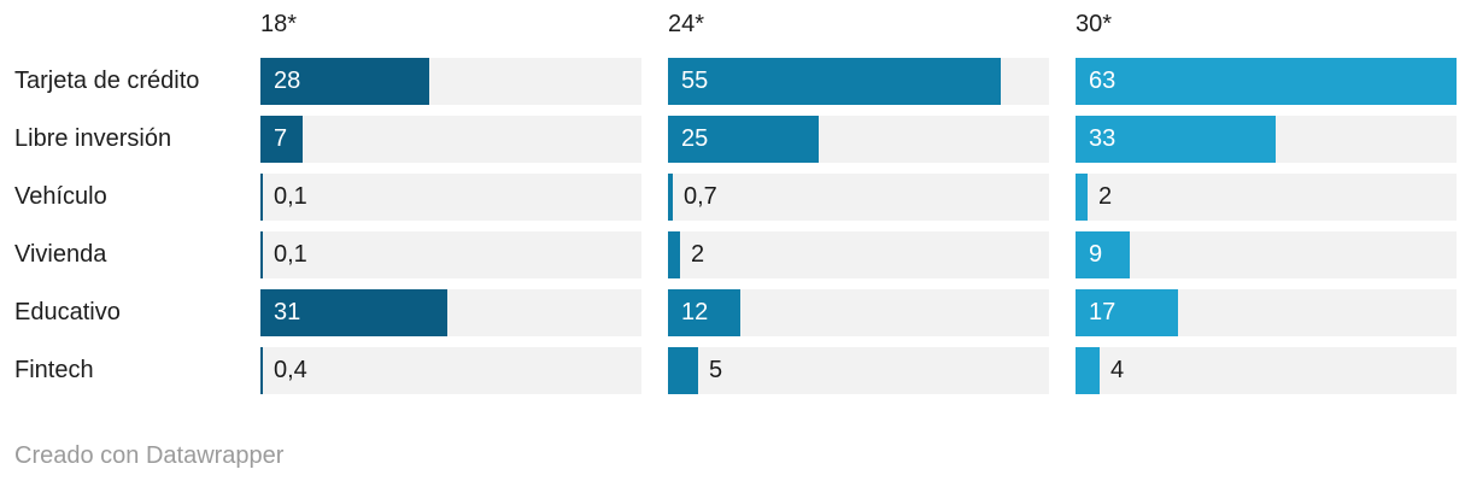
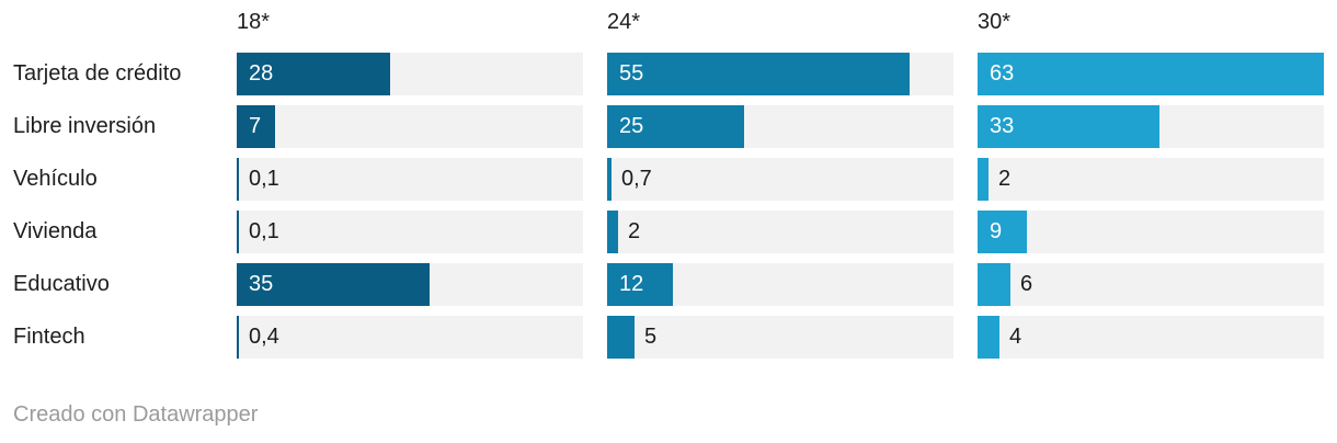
18*/Educativo: 31 -> 35
30*/Educativo: 17 -> 6
